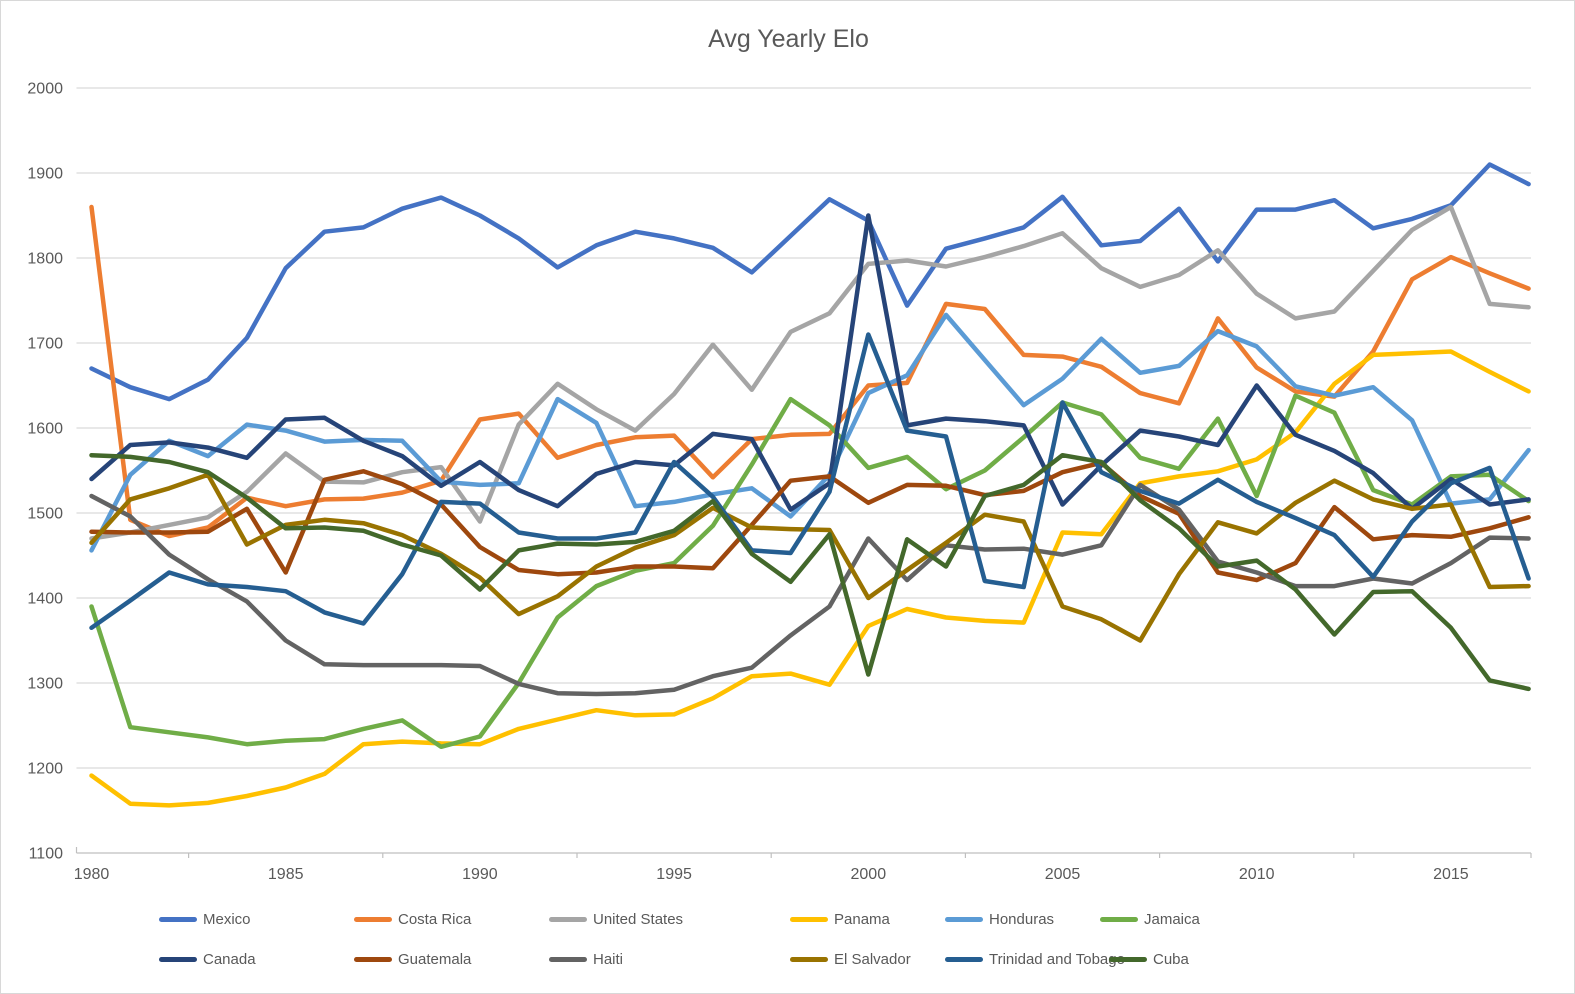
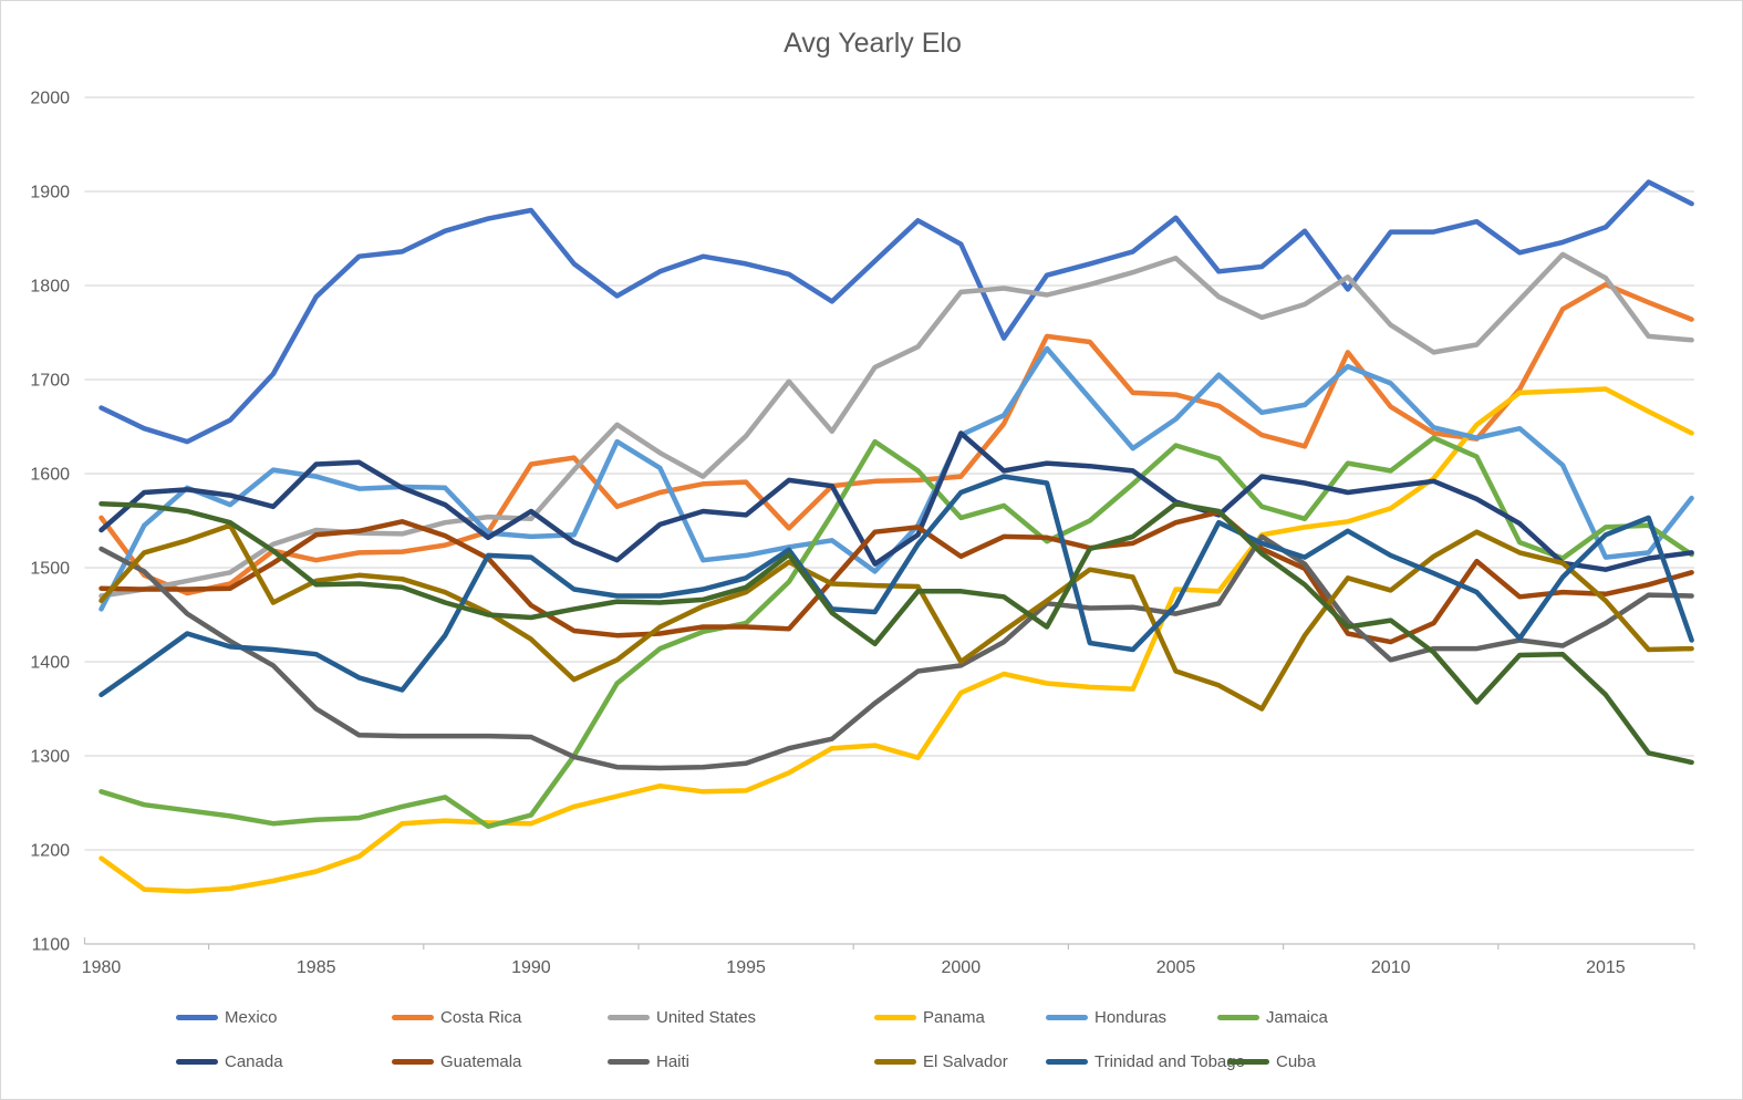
Costa Rica/1980: 1860 -> 1550
Jamaica/1980: 1390 -> 1260
United States/1985: 1570 -> 1540
Guatemala/1985: 1430 -> 1540
Mexico/1990: 1850 -> 1880
United States/1990: 1490 -> 1550
Cuba/1990: 1410 -> 1450
Trinidad and Tobago/1995: 1560 -> 1490
Costa Rica/2000: 1650 -> 1600
Canada/2000: 1850 -> 1640
Haiti/2000: 1470 -> 1400
Trinidad and Tobago/2000: 1710 -> 1580
Cuba/2000: 1310 -> 1480
Canada/2005: 1510 -> 1570
Trinidad and Tobago/2005: 1630 -> 1460
Jamaica/2010: 1520 -> 1600
Canada/2010: 1650 -> 1590
Haiti/2010: 1430 -> 1400
United States/2015: 1860 -> 1810
Canada/2015: 1540 -> 1500
El Salvador/2015: 1510 -> 1460
